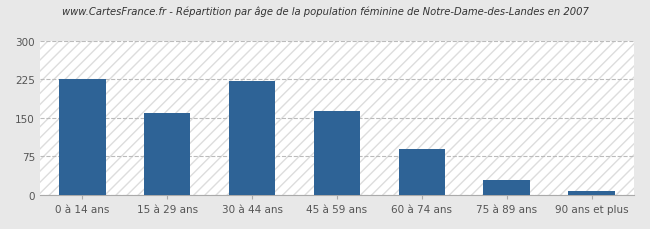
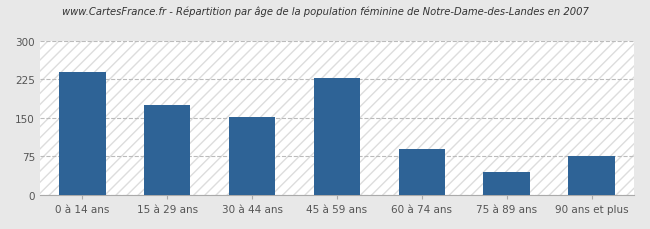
0 à 14 ans: 225 -> 240
15 à 29 ans: 160 -> 176
30 à 44 ans: 222 -> 152
45 à 59 ans: 163 -> 228
75 à 89 ans: 30 -> 44
90 ans et plus: 7 -> 76
